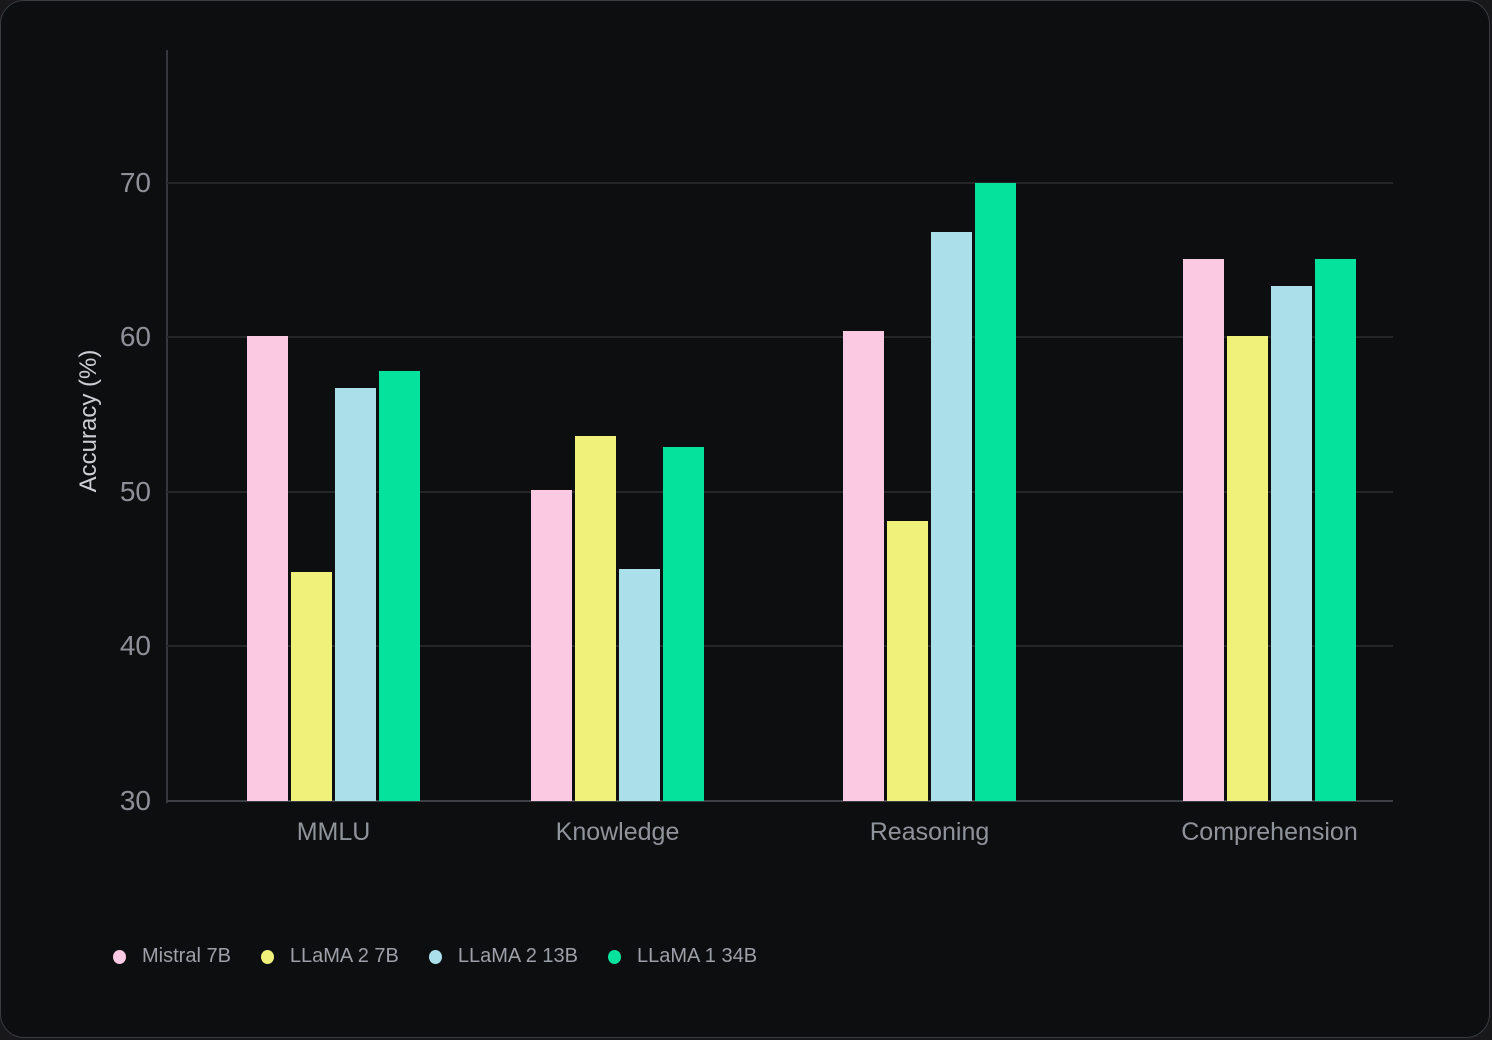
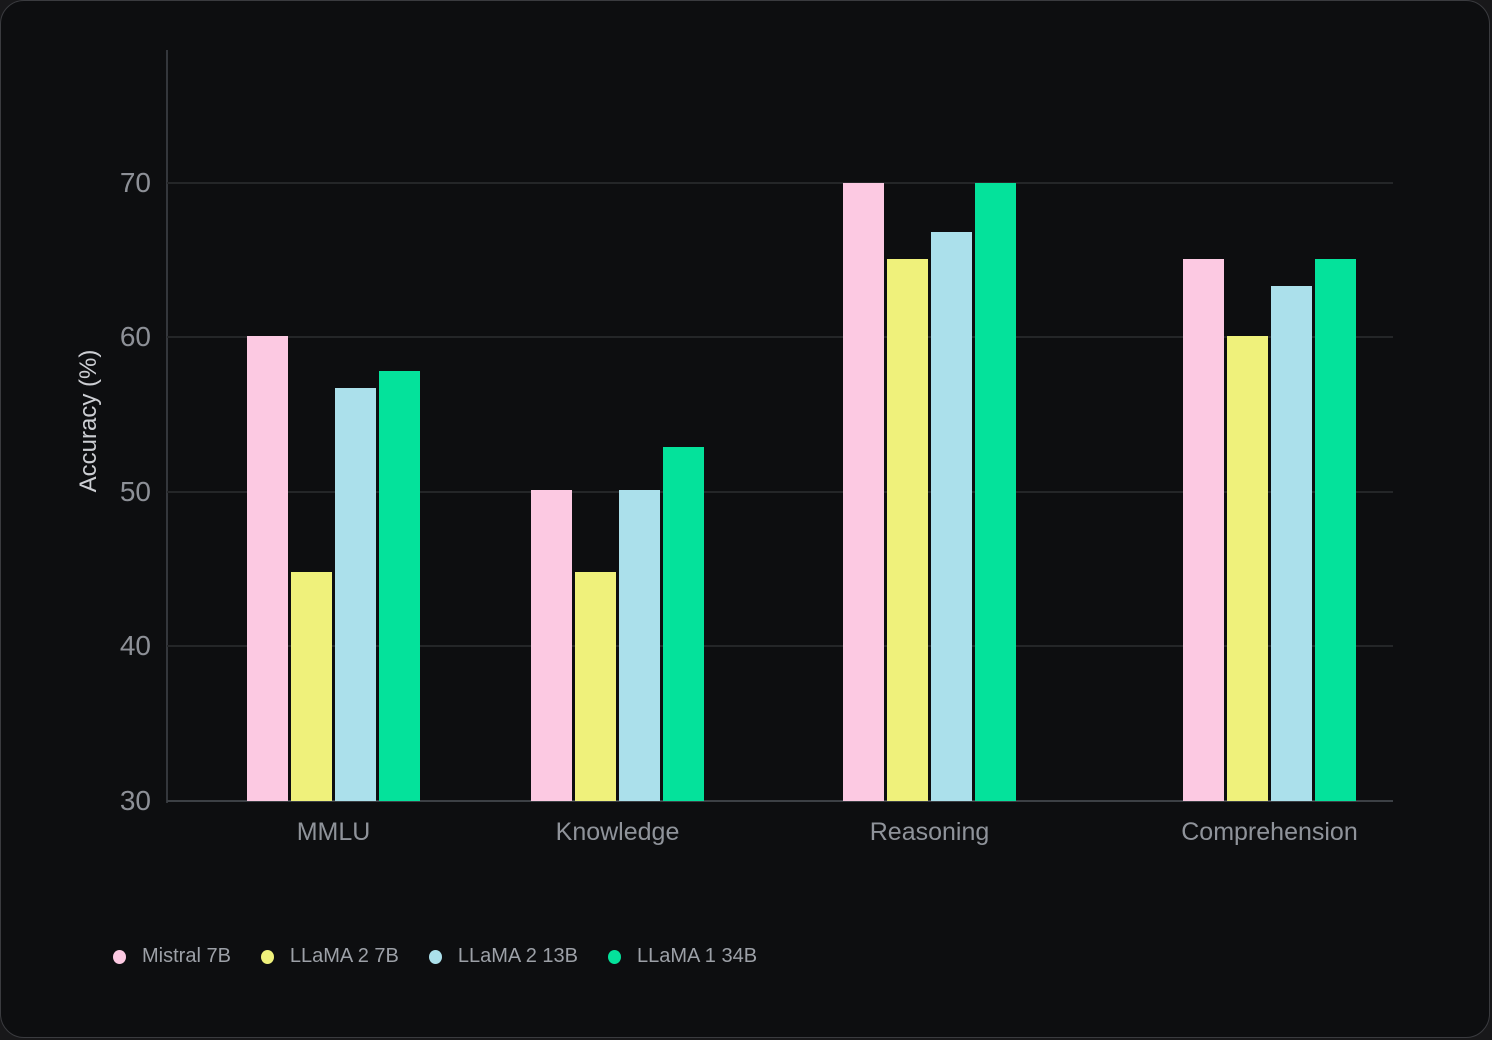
LLaMA 2 7B/Knowledge: 53.6 -> 44.8
LLaMA 2 13B/Knowledge: 45.0 -> 50.1
Mistral 7B/Reasoning: 60.4 -> 70.0
LLaMA 2 7B/Reasoning: 48.1 -> 65.1
